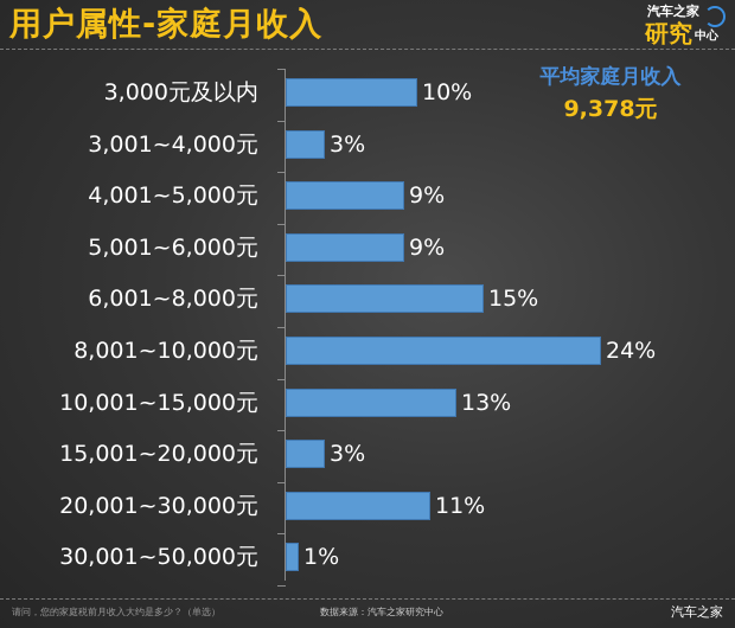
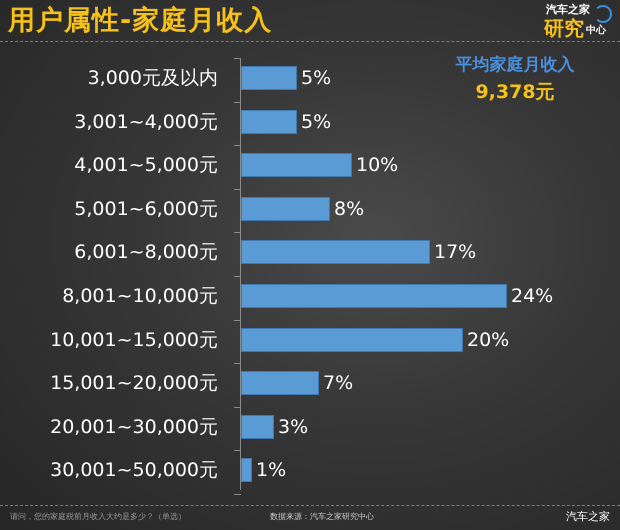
3,000元及以内: 10% -> 5%
3,001~4,000元: 3% -> 5%
4,001~5,000元: 9% -> 10%
5,001~6,000元: 9% -> 8%
6,001~8,000元: 15% -> 17%
10,001~15,000元: 13% -> 20%
15,001~20,000元: 3% -> 7%
20,001~30,000元: 11% -> 3%
